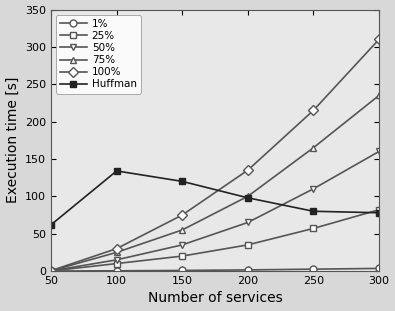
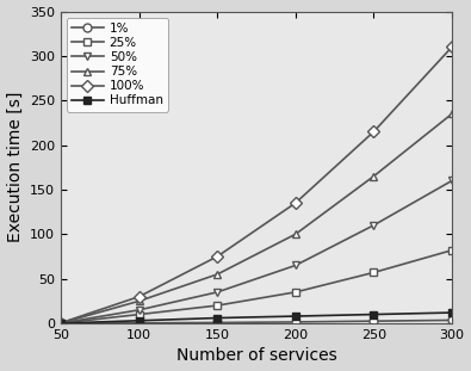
Huffman/50: 62 -> 0
Huffman/100: 134 -> 3
Huffman/150: 120 -> 6
Huffman/200: 98 -> 8
Huffman/250: 80 -> 10
Huffman/300: 78 -> 12
